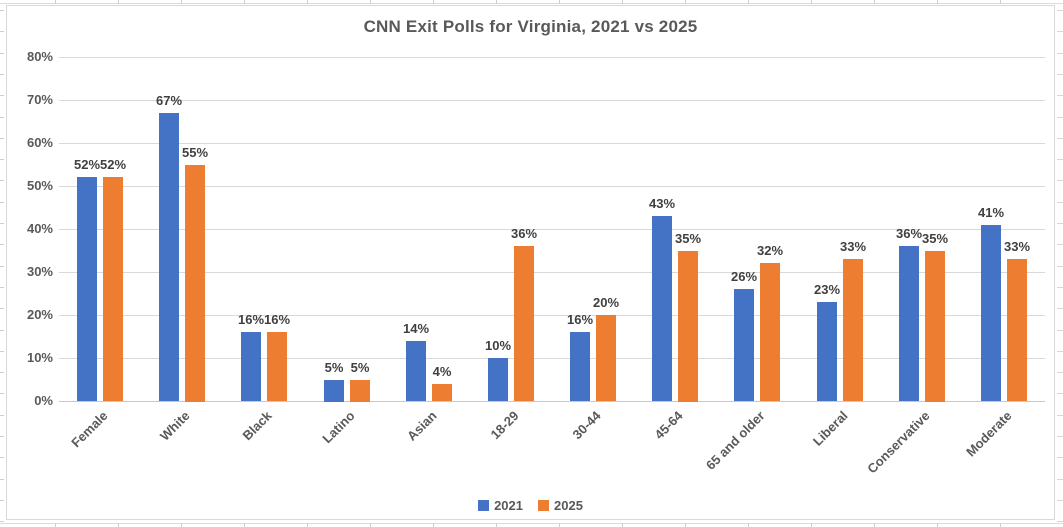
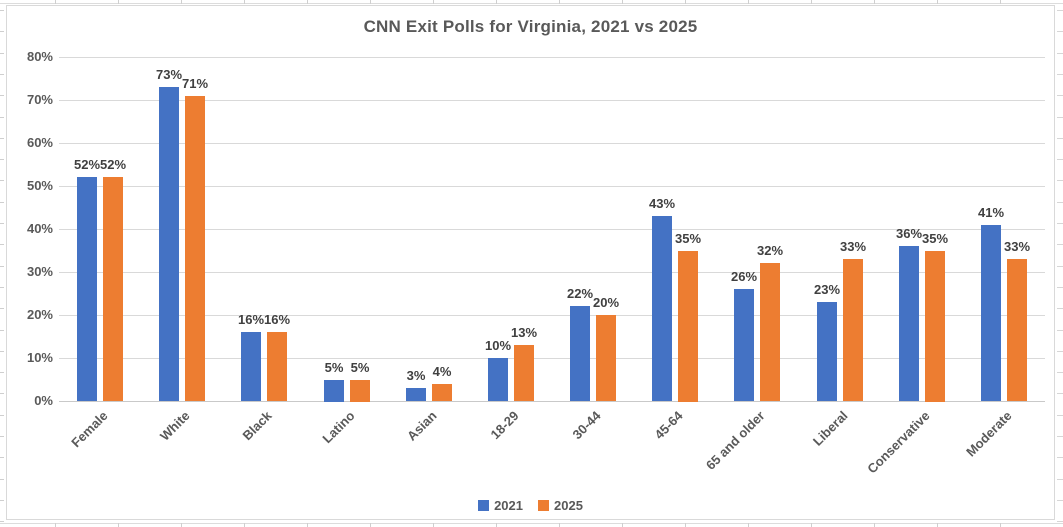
2021/White: 67% -> 73%
2025/White: 55% -> 71%
2021/Asian: 14% -> 3%
2025/18-29: 36% -> 13%
2021/30-44: 16% -> 22%
